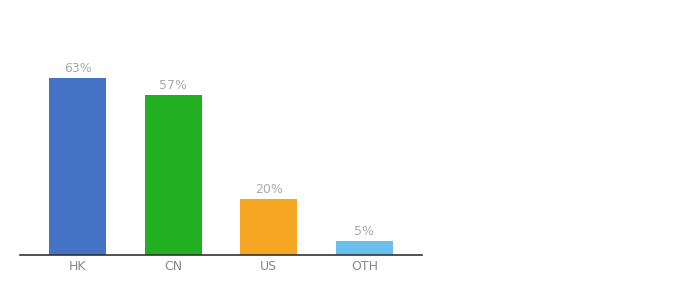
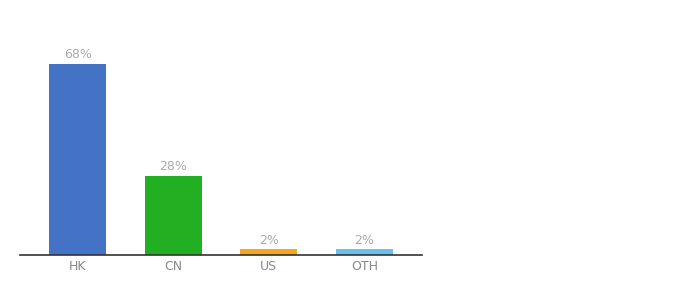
HK: 63% -> 68%
CN: 57% -> 28%
US: 20% -> 2%
OTH: 5% -> 2%
